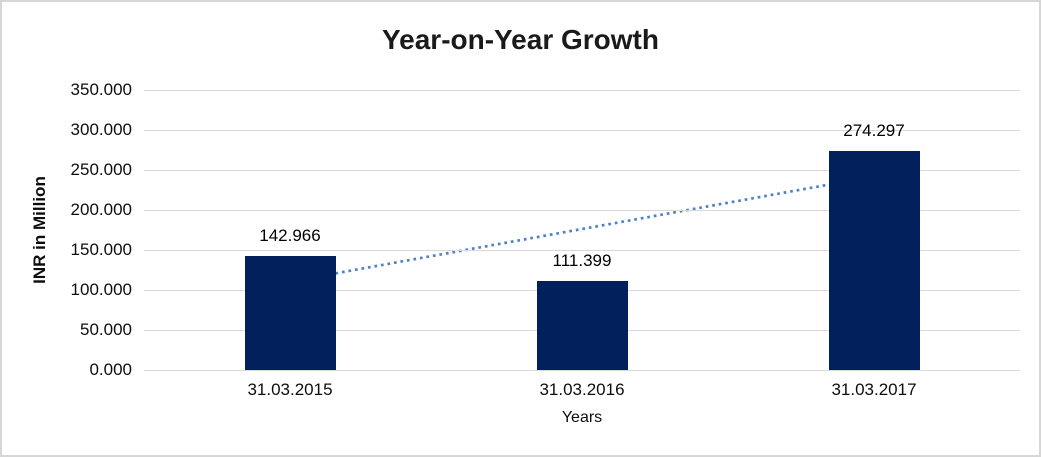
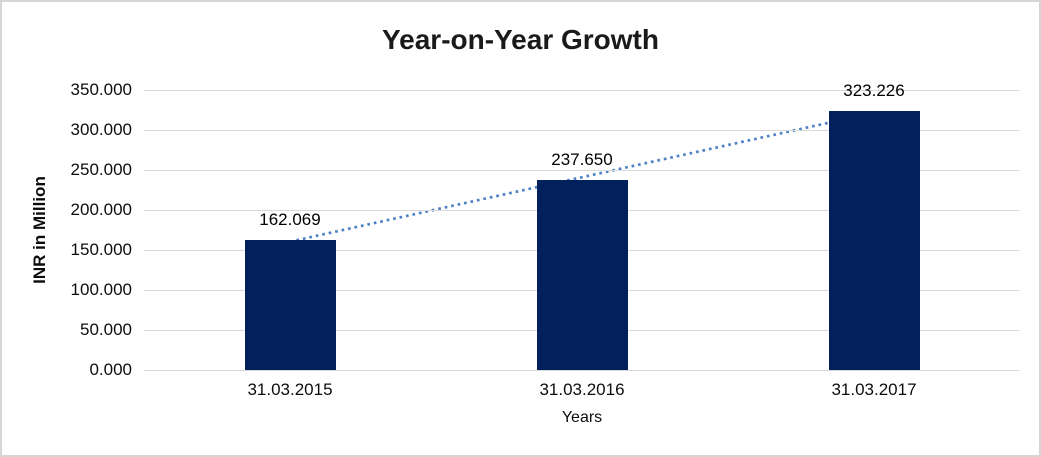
31.03.2015: 142.966 -> 162.069
31.03.2016: 111.399 -> 237.650
31.03.2017: 274.297 -> 323.226
